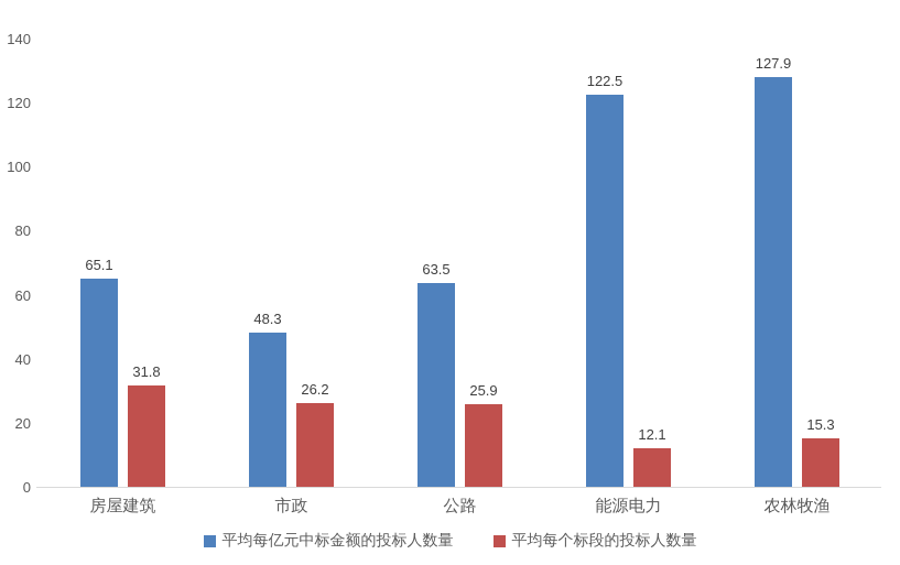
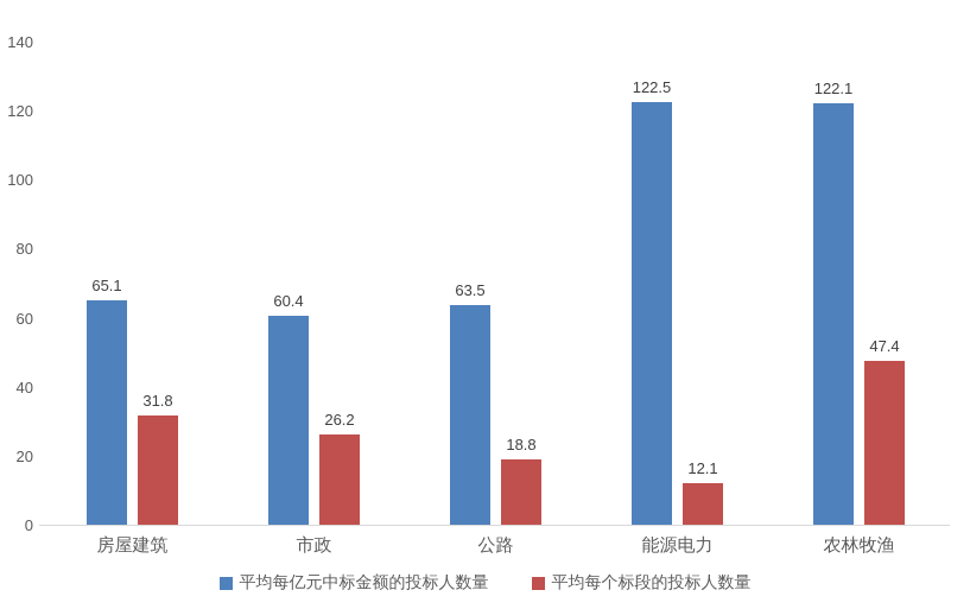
平均每亿元中标金额的投标人数量/市政: 48.3 -> 60.4
平均每个标段的投标人数量/公路: 25.9 -> 18.8
平均每亿元中标金额的投标人数量/农林牧渔: 127.9 -> 122.1
平均每个标段的投标人数量/农林牧渔: 15.3 -> 47.4
